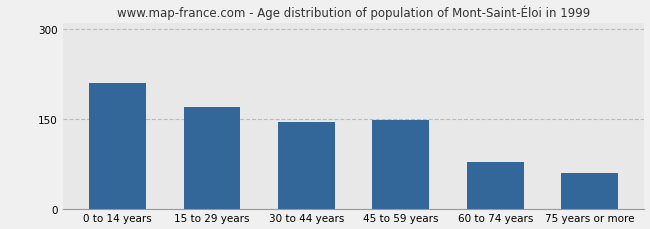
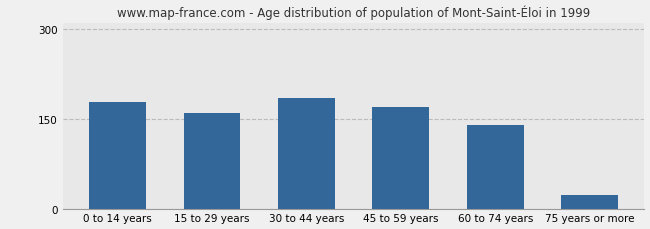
0 to 14 years: 210 -> 178
15 to 29 years: 170 -> 159
30 to 44 years: 144 -> 185
45 to 59 years: 148 -> 169
60 to 74 years: 78 -> 140
75 years or more: 60 -> 22
